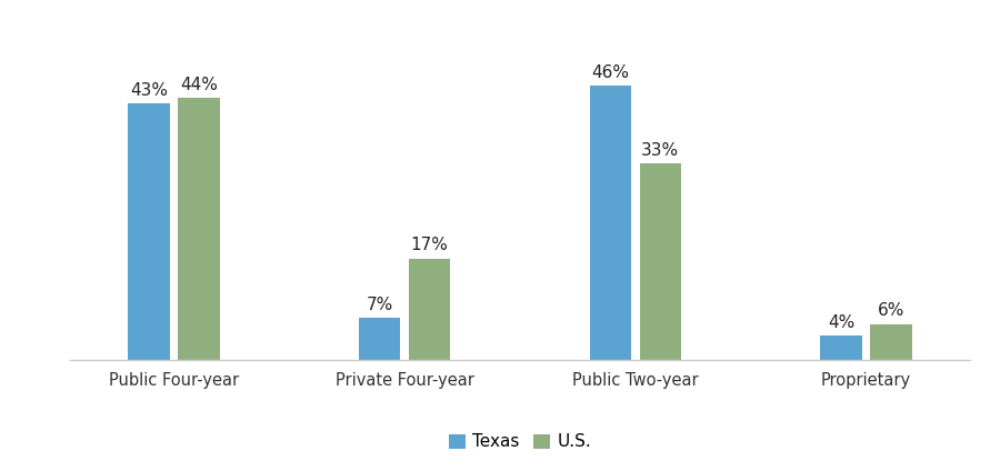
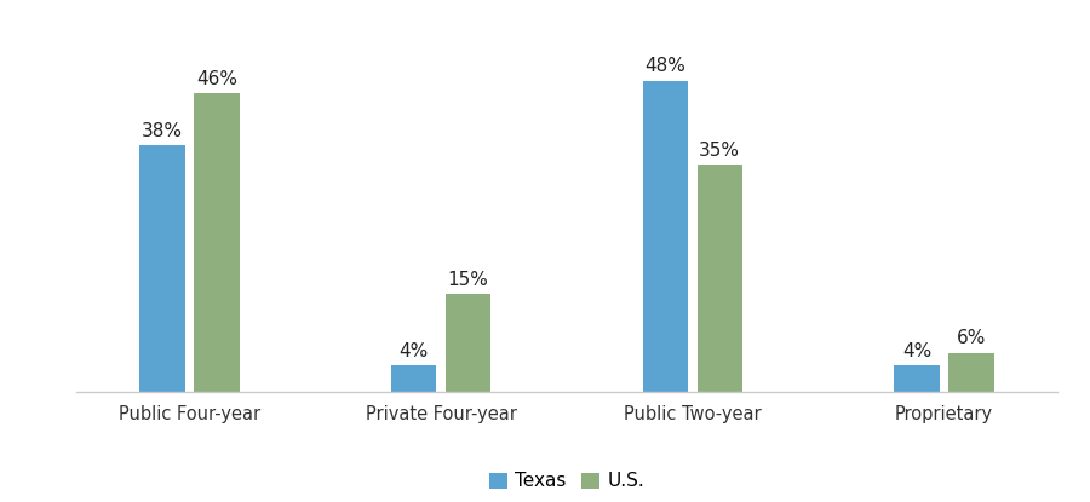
Texas/Public Four-year: 43% -> 38%
U.S./Public Four-year: 44% -> 46%
Texas/Private Four-year: 7% -> 4%
U.S./Private Four-year: 17% -> 15%
Texas/Public Two-year: 46% -> 48%
U.S./Public Two-year: 33% -> 35%
